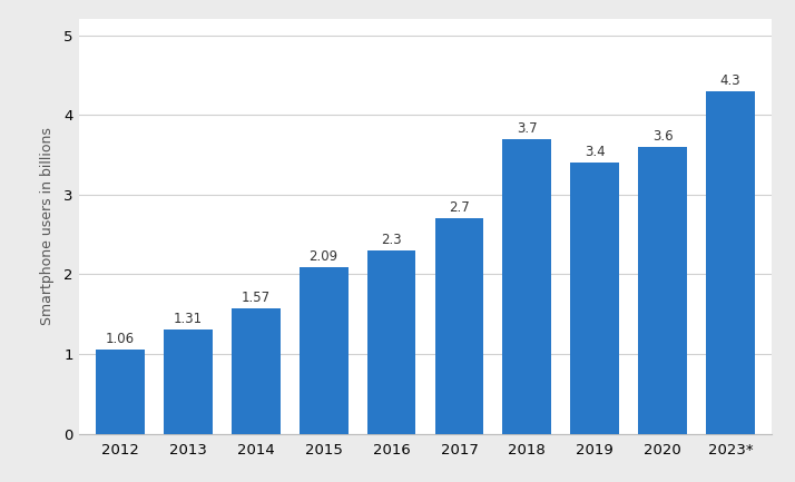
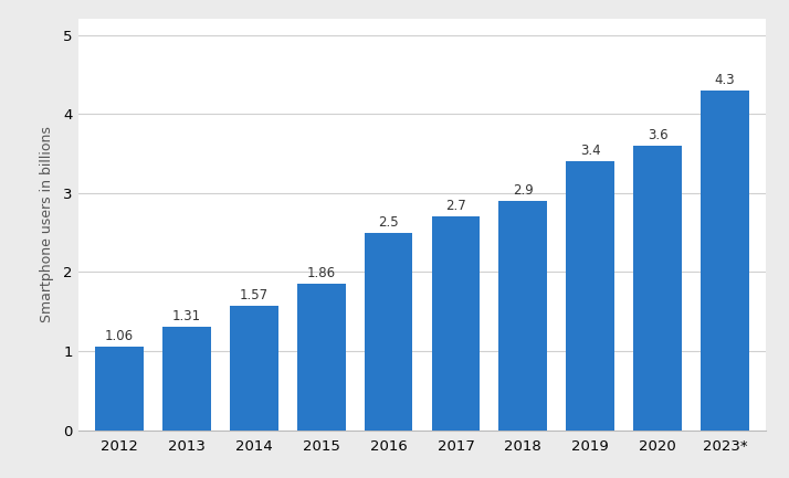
2015: 2.09 -> 1.86
2016: 2.3 -> 2.5
2018: 3.7 -> 2.9
